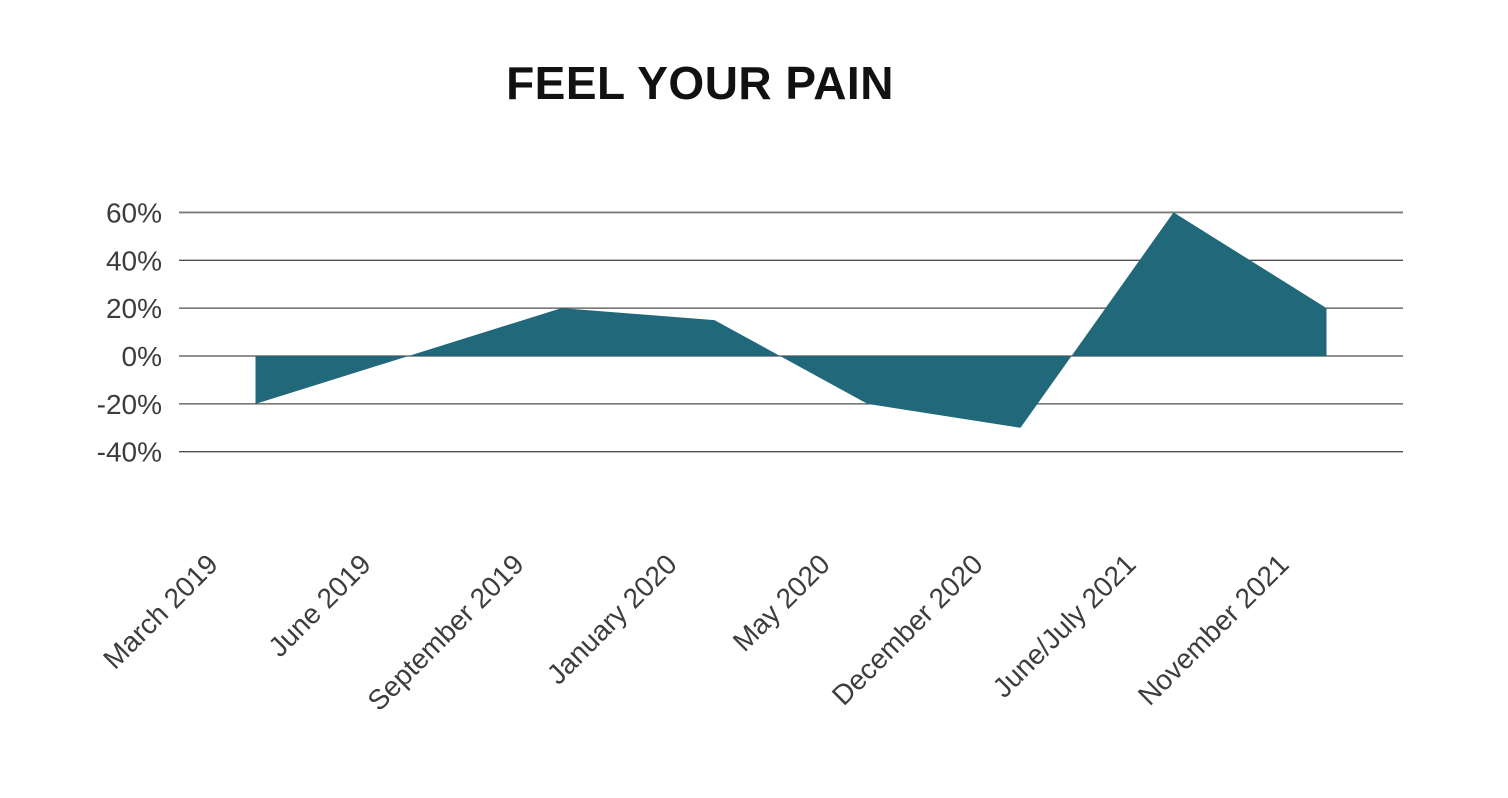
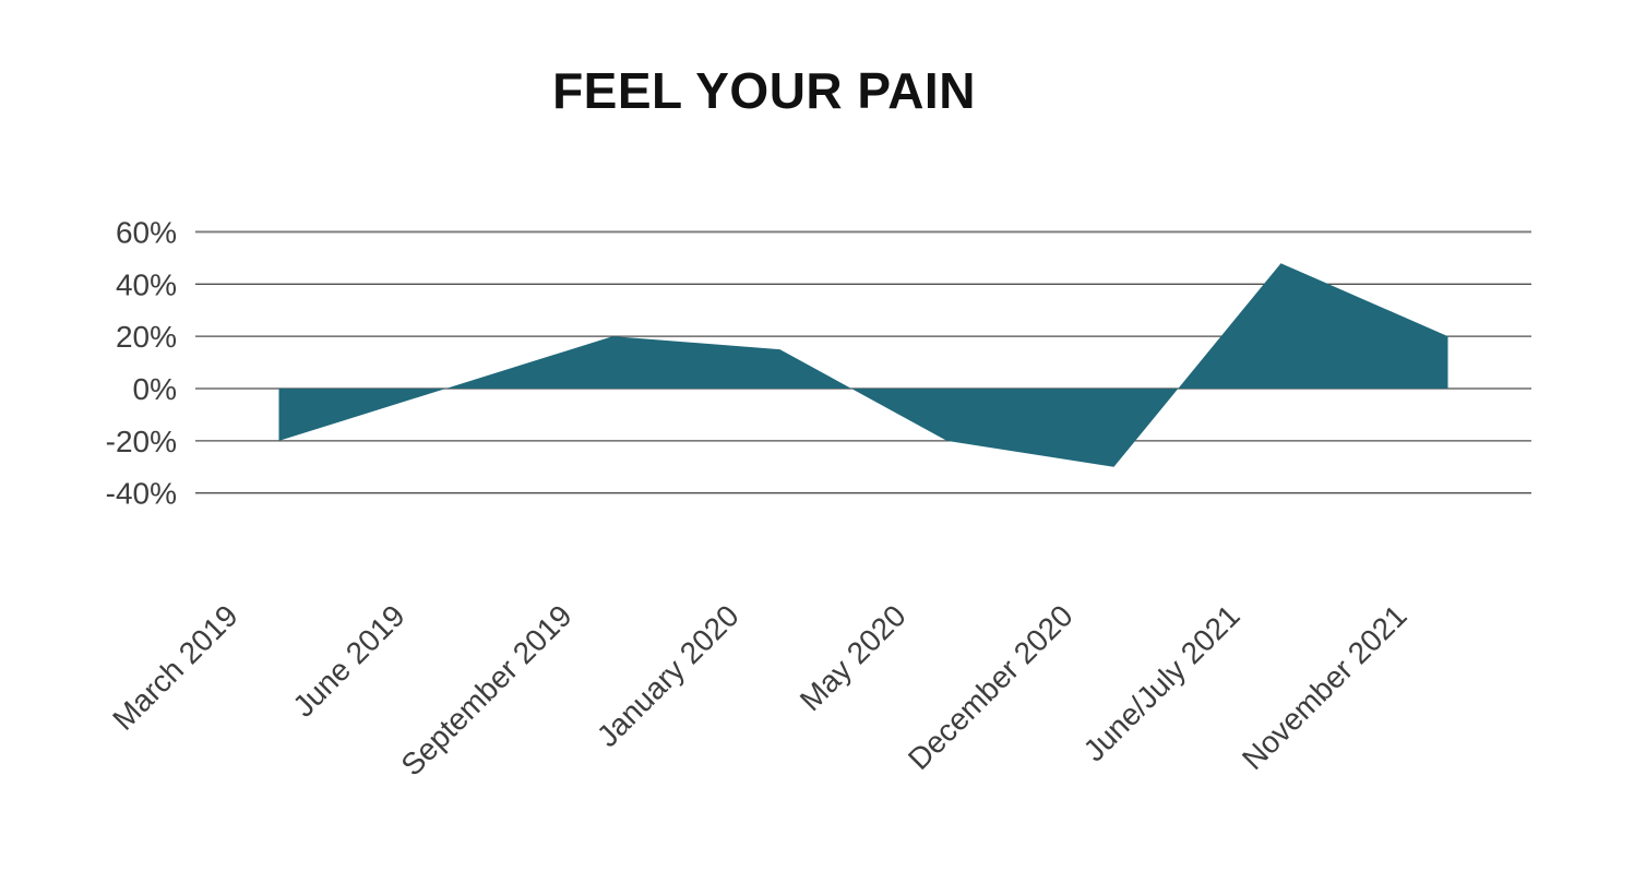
June/July 2021: 60% -> 48%
